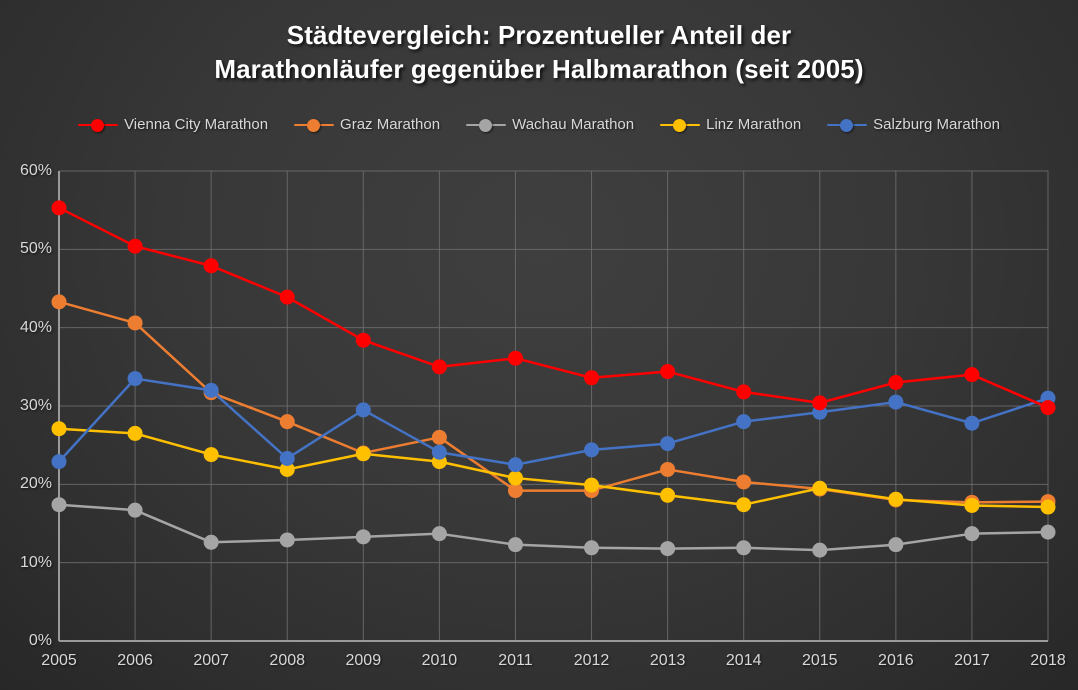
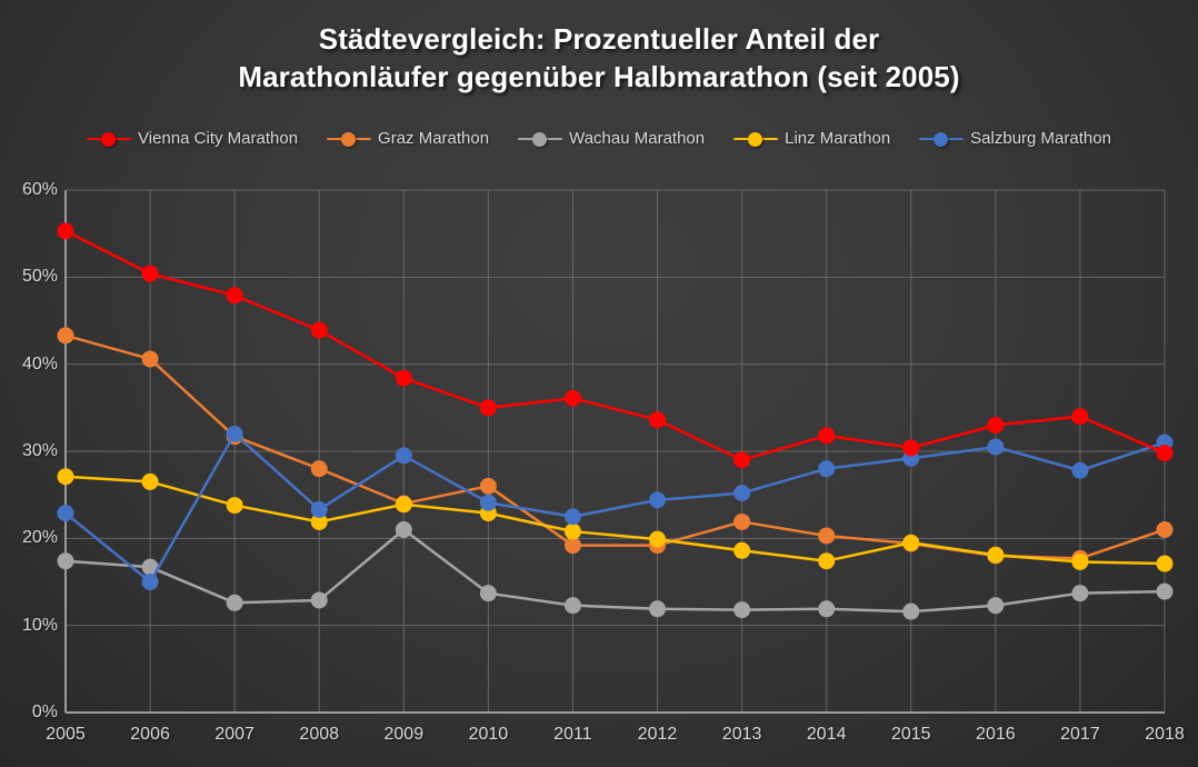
Salzburg Marathon/2006: 34% -> 15%
Wachau Marathon/2009: 13% -> 21%
Vienna City Marathon/2013: 34% -> 29%
Graz Marathon/2018: 18% -> 21%
